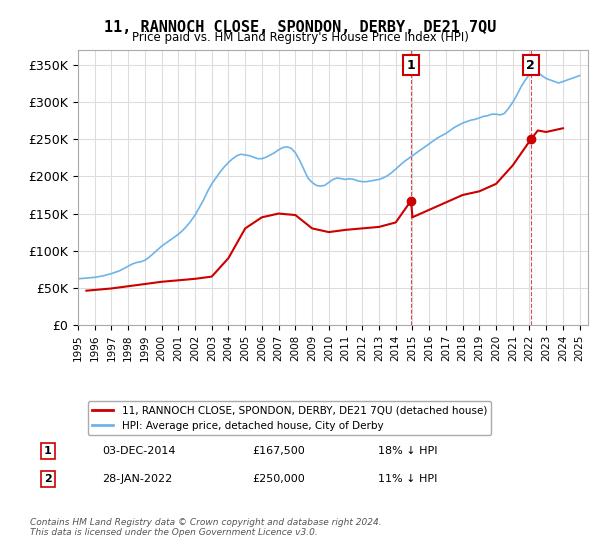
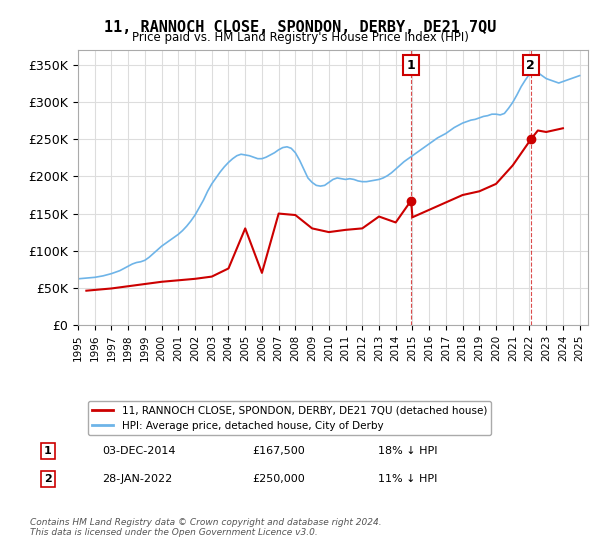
11, RANNOCH CLOSE, SPONDON, DERBY, DE21 7QU (detached house)/2004: £90K -> £76K
11, RANNOCH CLOSE, SPONDON, DERBY, DE21 7QU (detached house)/2006: £145K -> £70K
11, RANNOCH CLOSE, SPONDON, DERBY, DE21 7QU (detached house)/2013: £132K -> £146K
